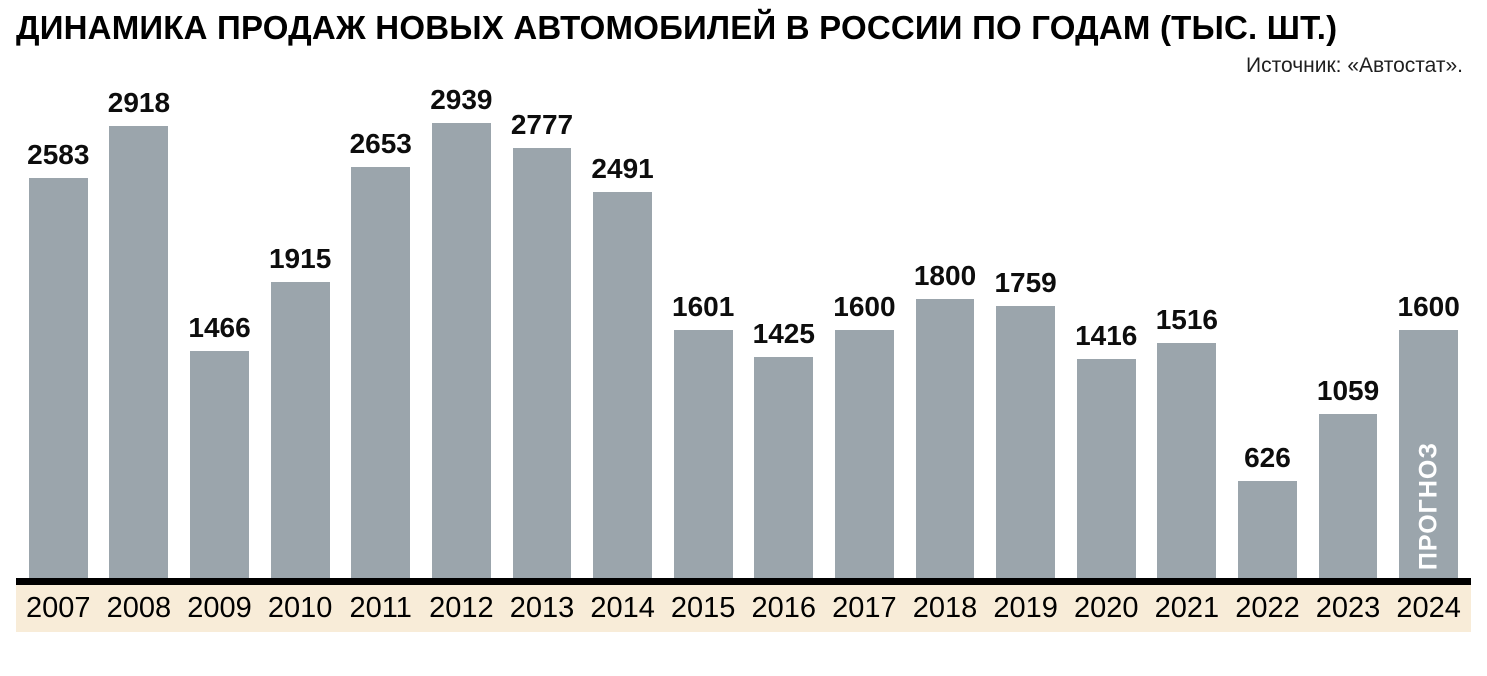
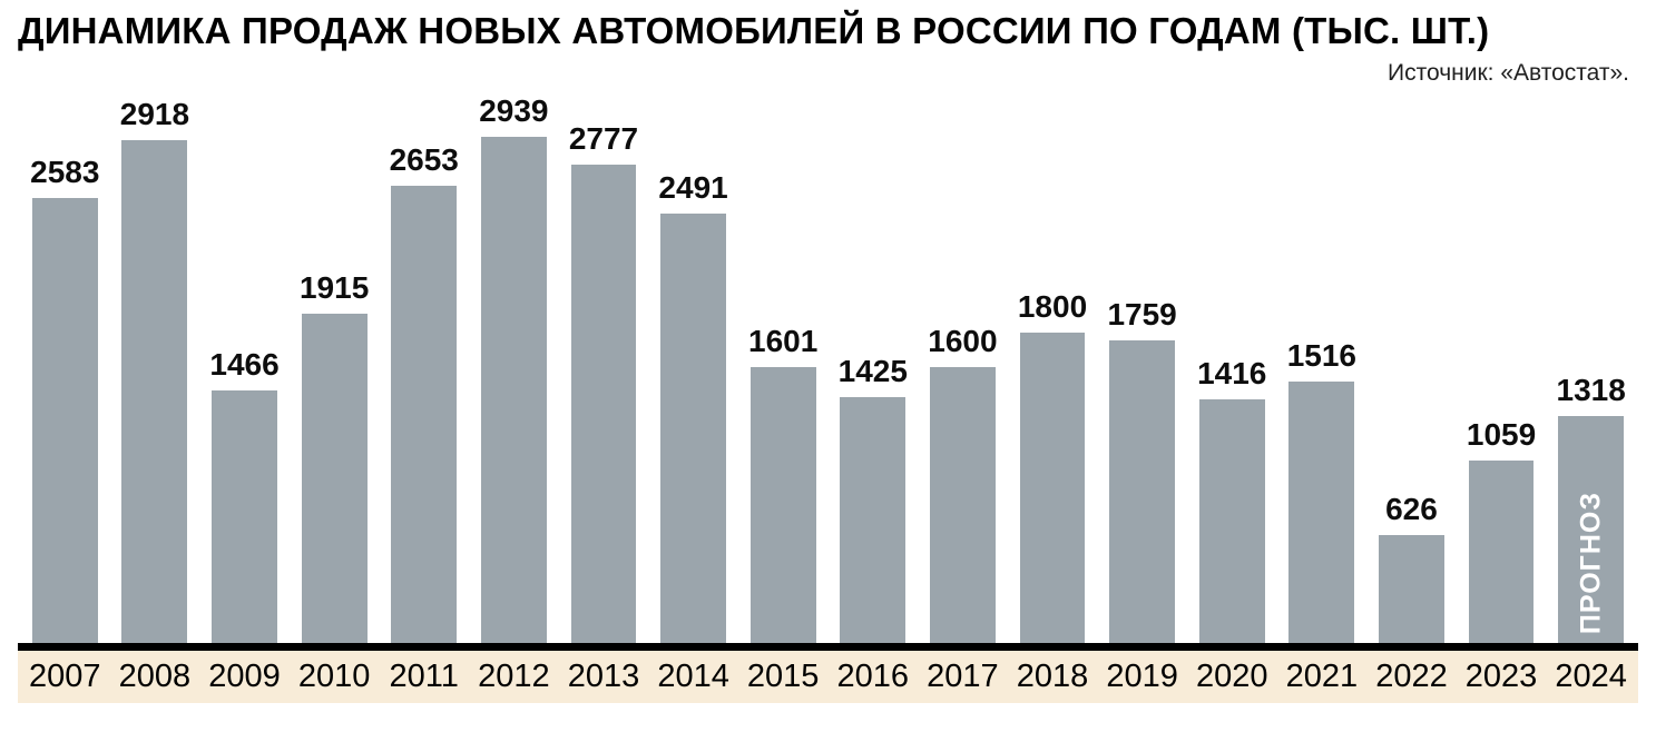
2024: 1600 -> 1318
